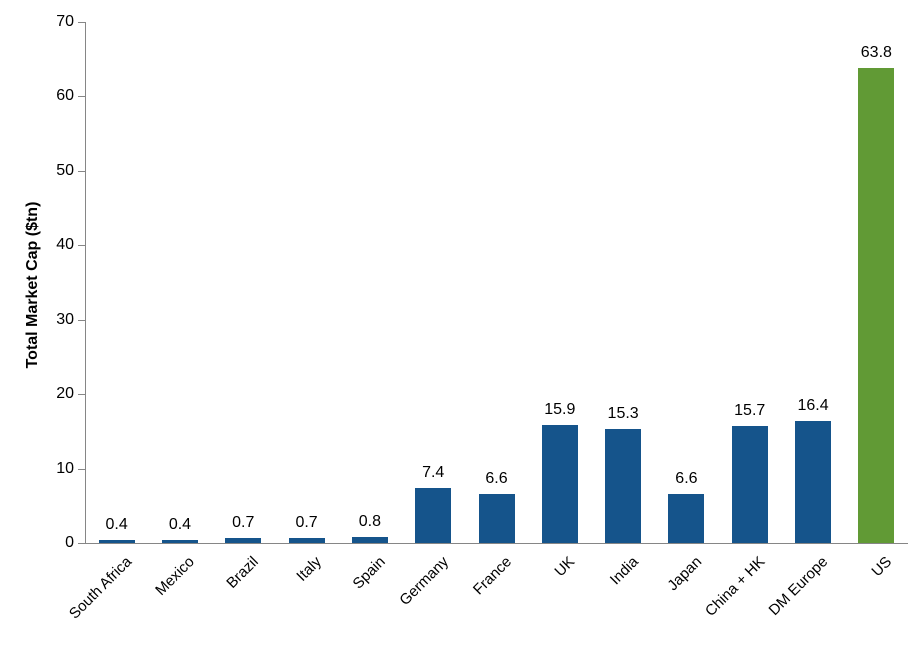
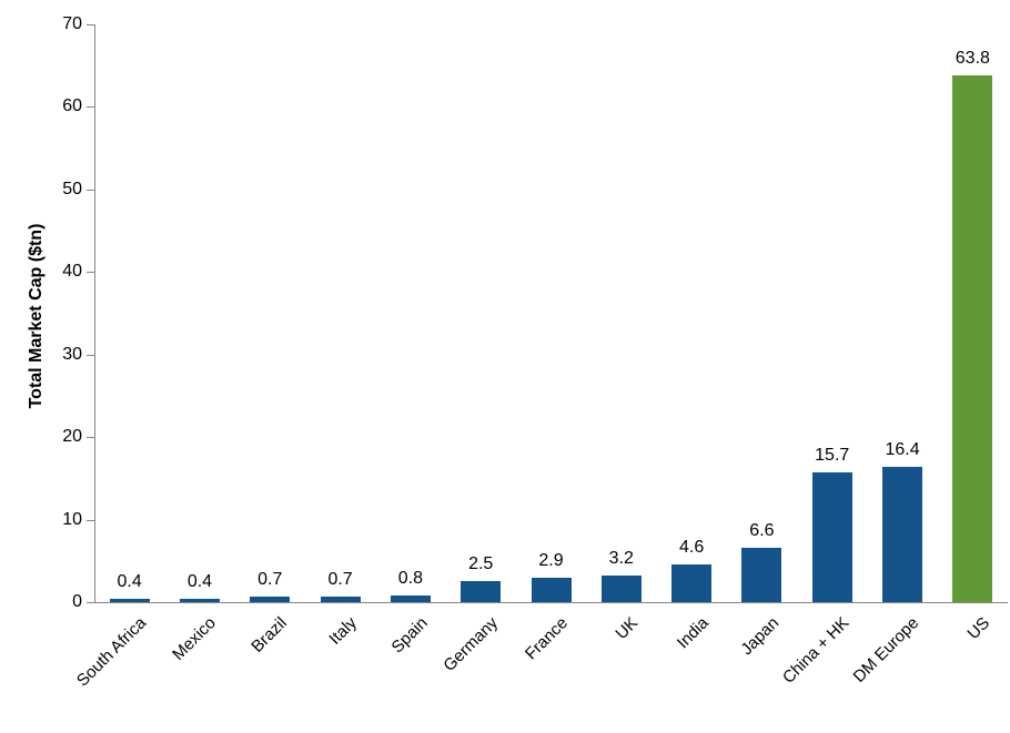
Germany: 7.4 -> 2.5
France: 6.6 -> 2.9
UK: 15.9 -> 3.2
India: 15.3 -> 4.6
